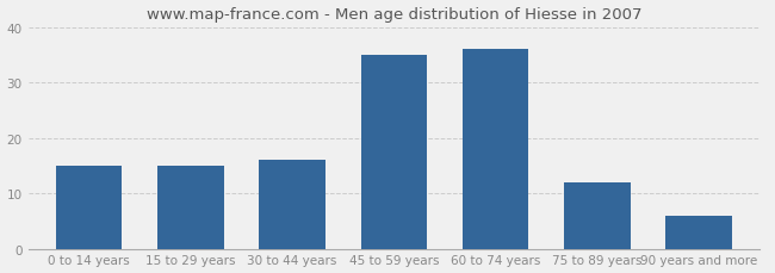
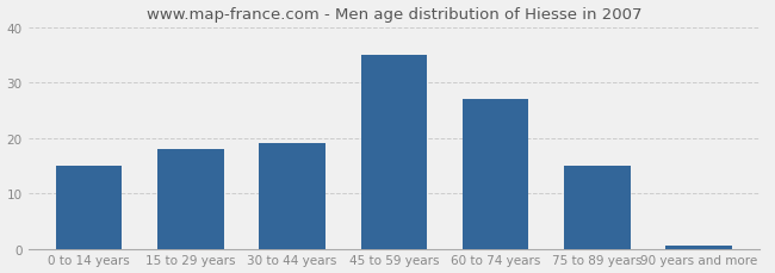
15 to 29 years: 15.0 -> 18.0
30 to 44 years: 16.0 -> 19.0
60 to 74 years: 36.0 -> 27.0
75 to 89 years: 12.0 -> 15.0
90 years and more: 6.0 -> 0.5
